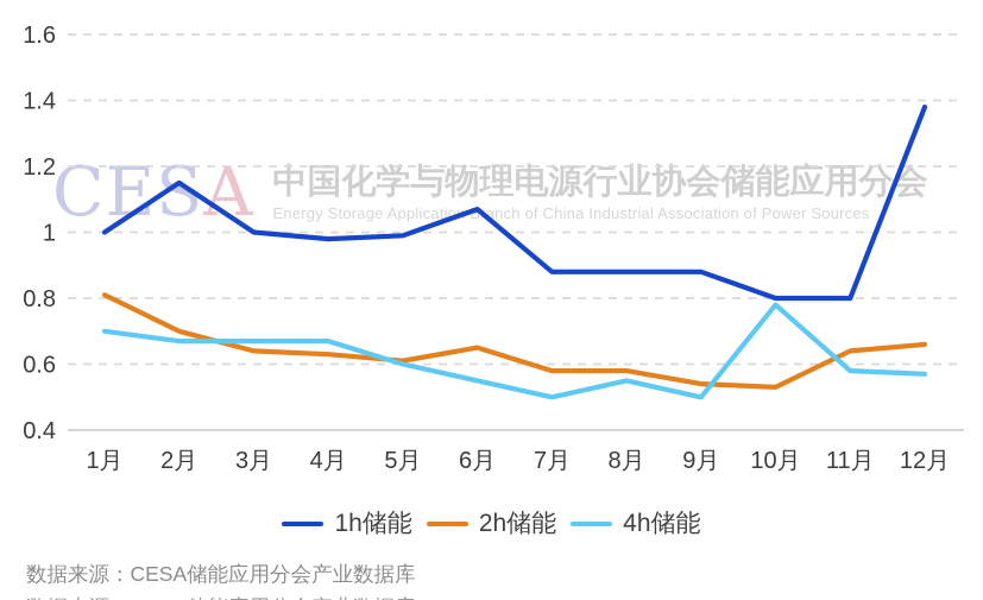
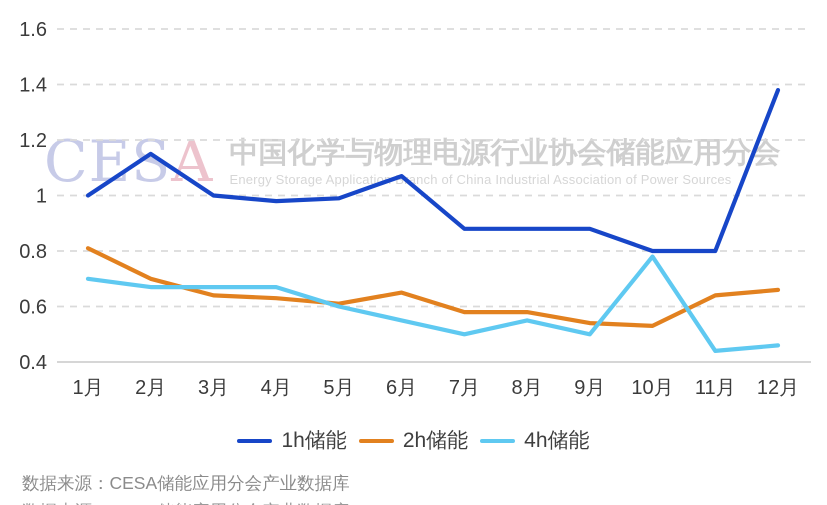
4h储能/11月: 0.58 -> 0.44
4h储能/12月: 0.57 -> 0.46
